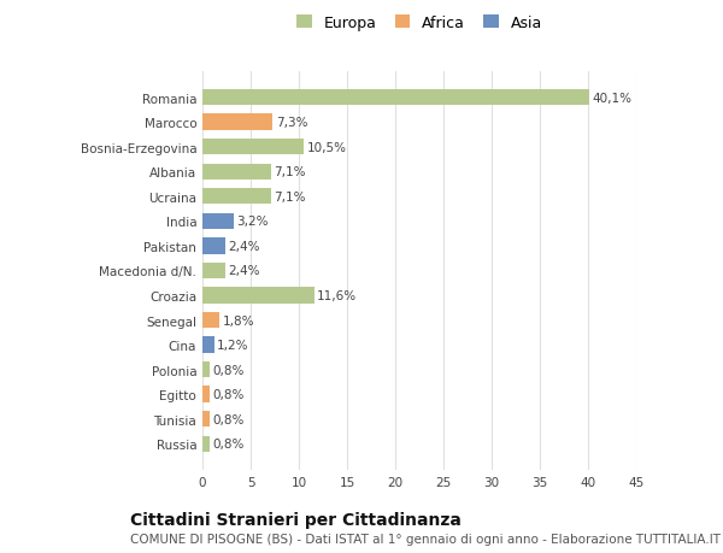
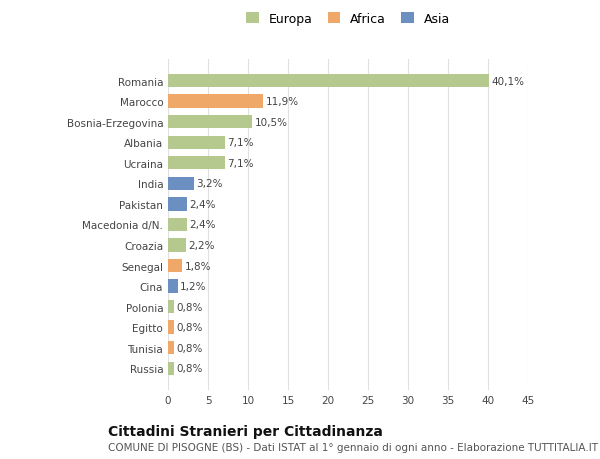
Marocco: 7,3% -> 11,9%
Croazia: 11,6% -> 2,2%
